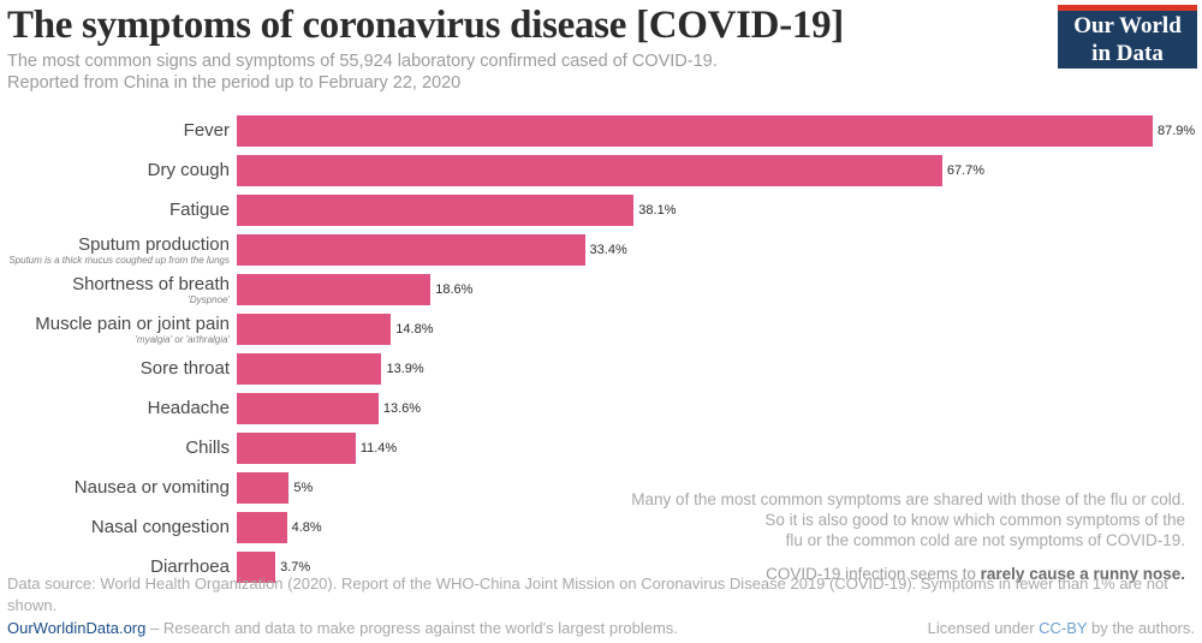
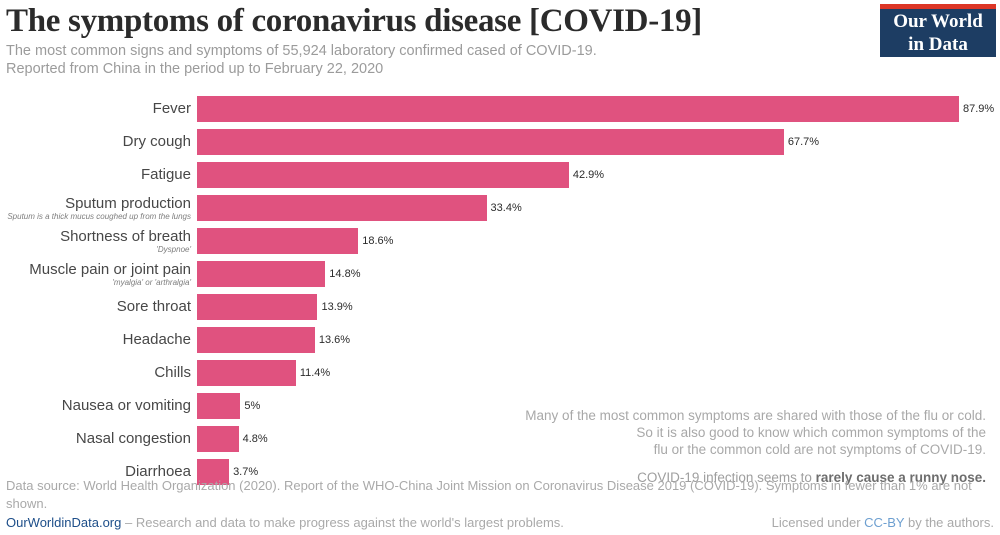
Fatigue: 38.1% -> 42.9%
